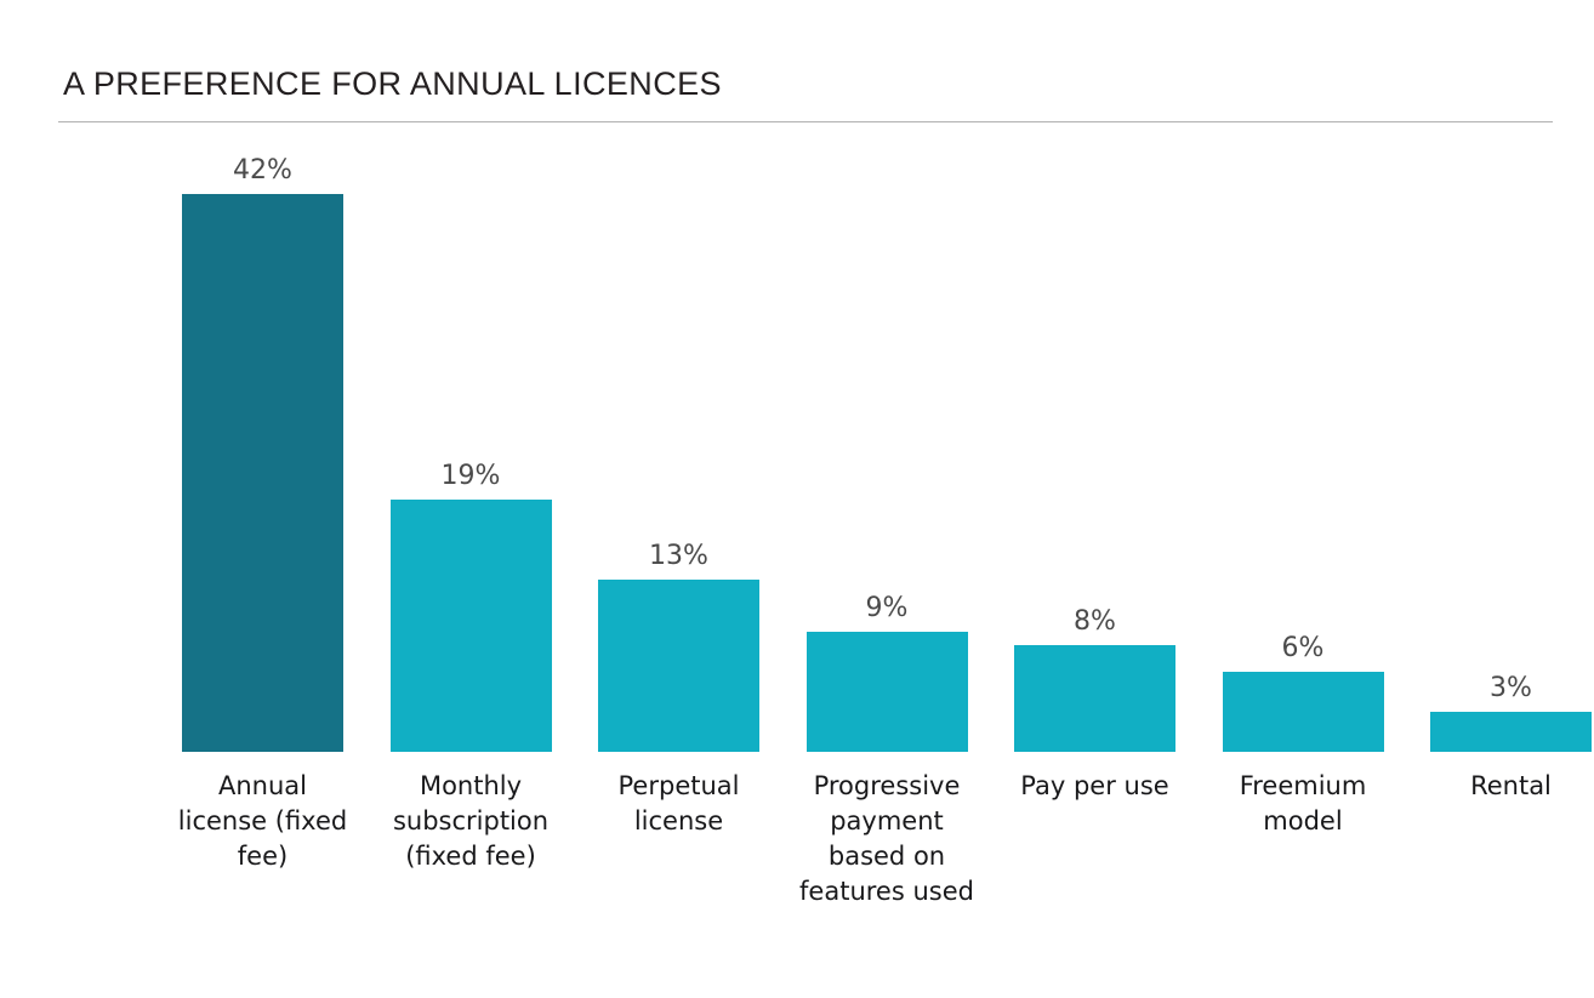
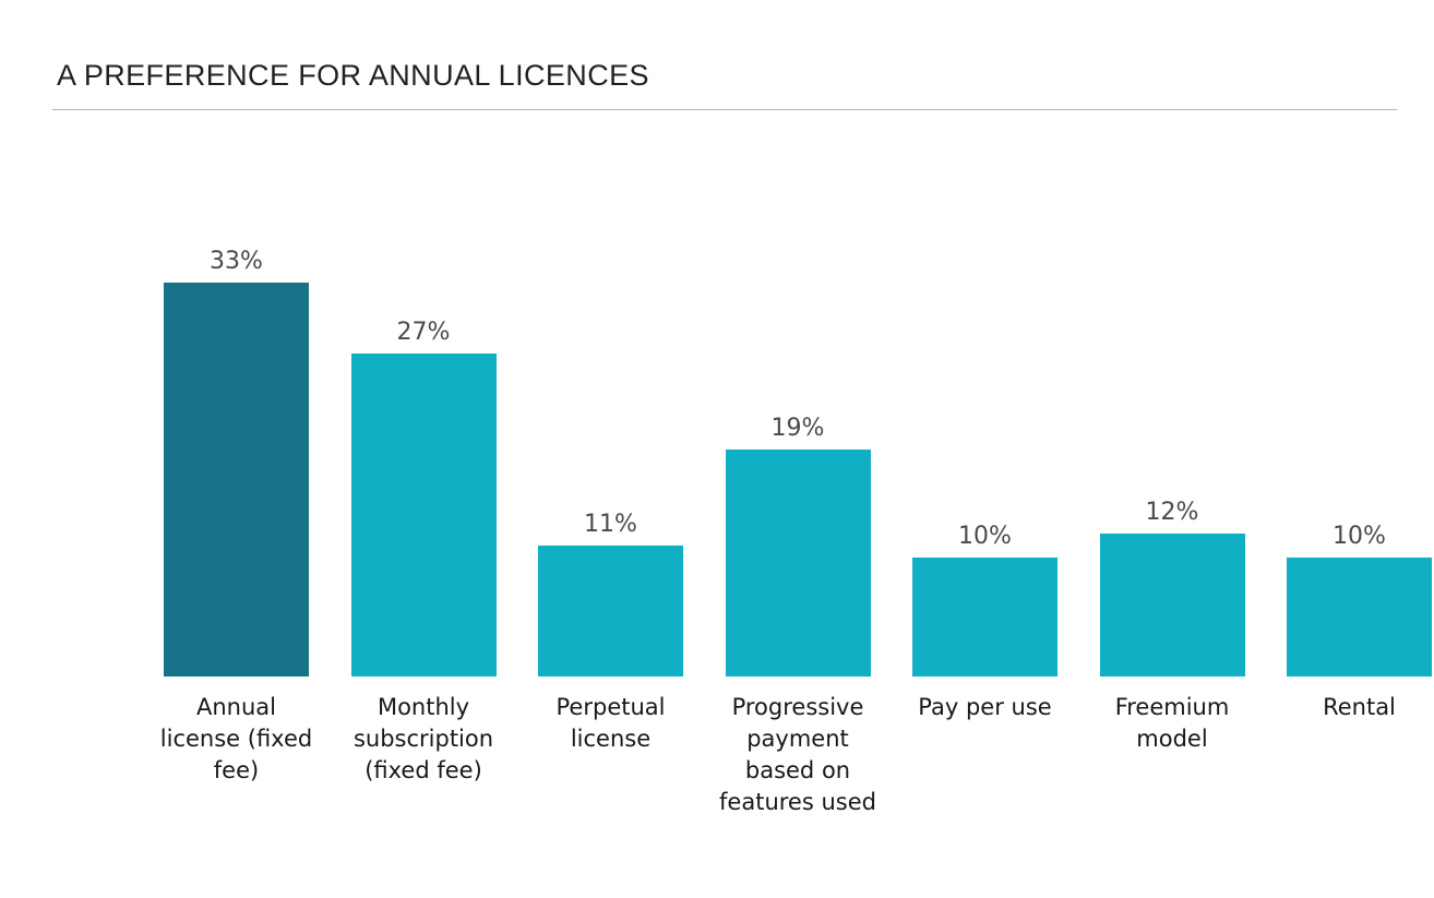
Annual license (fixed fee): 42% -> 33%
Monthly subscription (fixed fee): 19% -> 27%
Perpetual license: 13% -> 11%
Progressive payment based on features used: 9% -> 19%
Pay per use: 8% -> 10%
Freemium model: 6% -> 12%
Rental: 3% -> 10%
